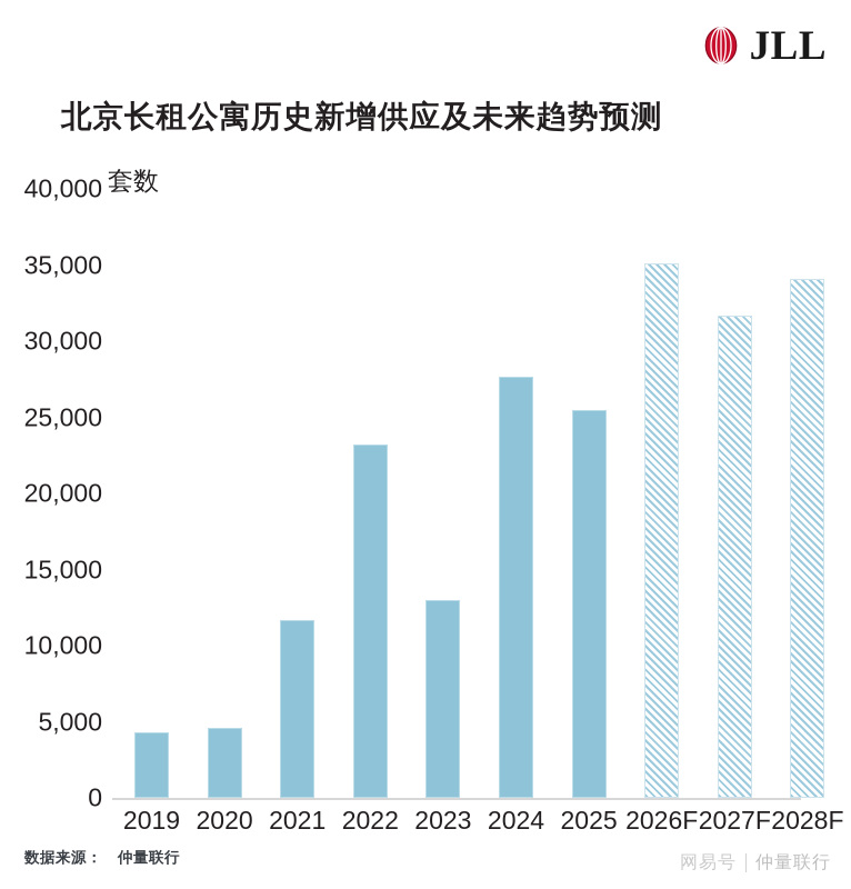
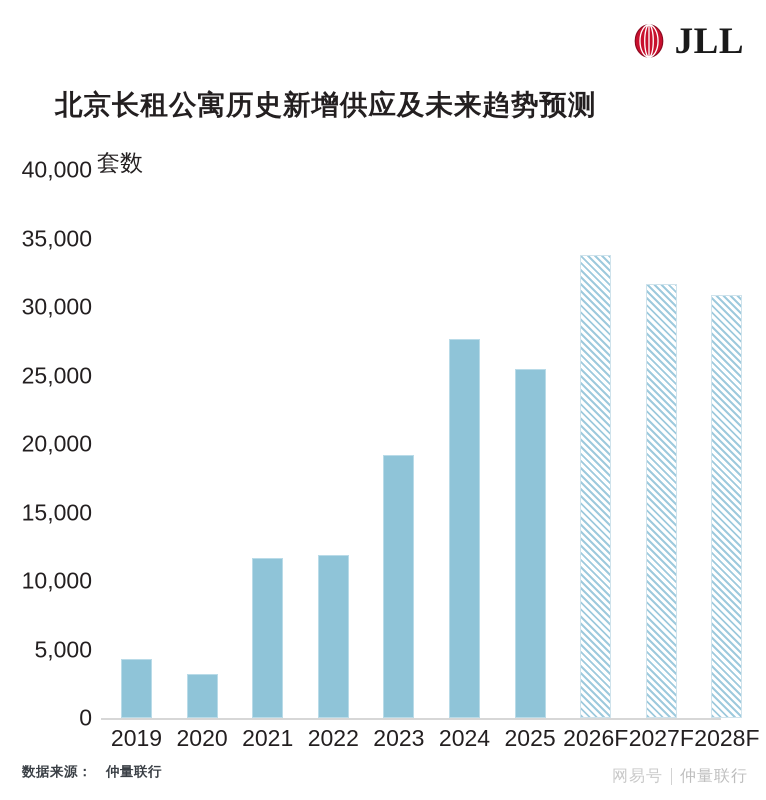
2020: 4600 -> 3200
2022: 23200 -> 11900
2023: 13000 -> 19200
2026F: 35100 -> 33800
2028F: 34100 -> 30900
